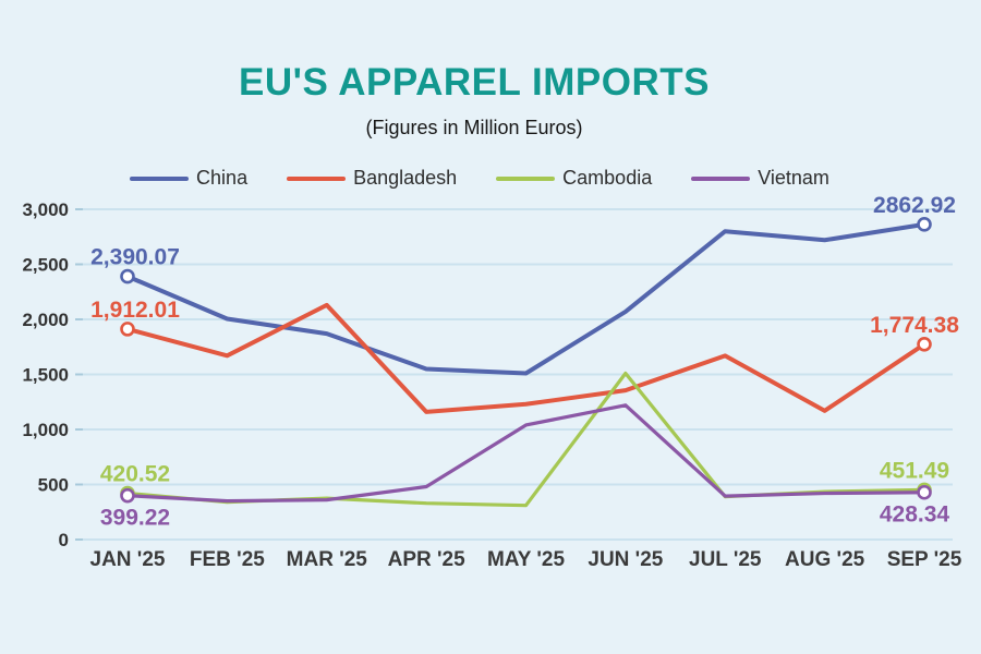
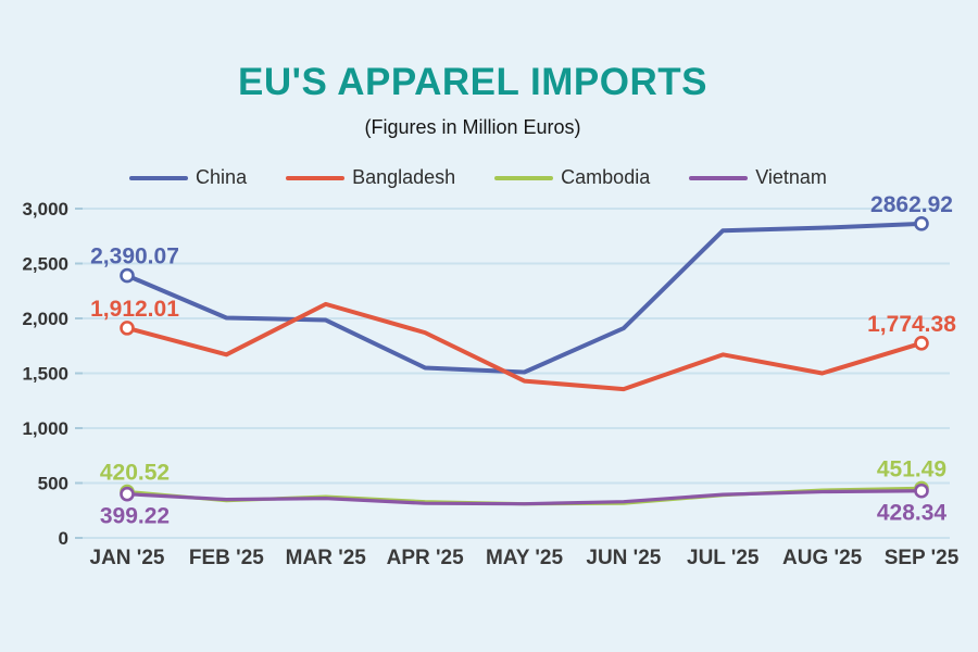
China/MAR '25: 1870 -> 1980
Bangladesh/APR '25: 1160 -> 1870
Vietnam/APR '25: 480 -> 320
Bangladesh/MAY '25: 1230 -> 1430
Vietnam/MAY '25: 1040 -> 310
China/JUN '25: 2070 -> 1910
Cambodia/JUN '25: 1510 -> 320
Vietnam/JUN '25: 1220 -> 330
China/AUG '25: 2720 -> 2820
Bangladesh/AUG '25: 1170 -> 1500
